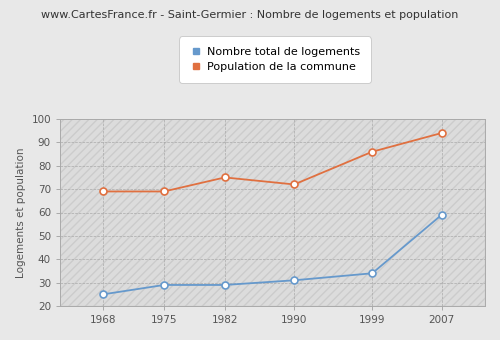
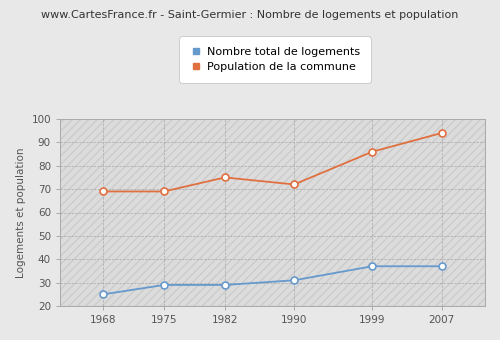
Nombre total de logements/1999: 34 -> 37
Nombre total de logements/2007: 59 -> 37
